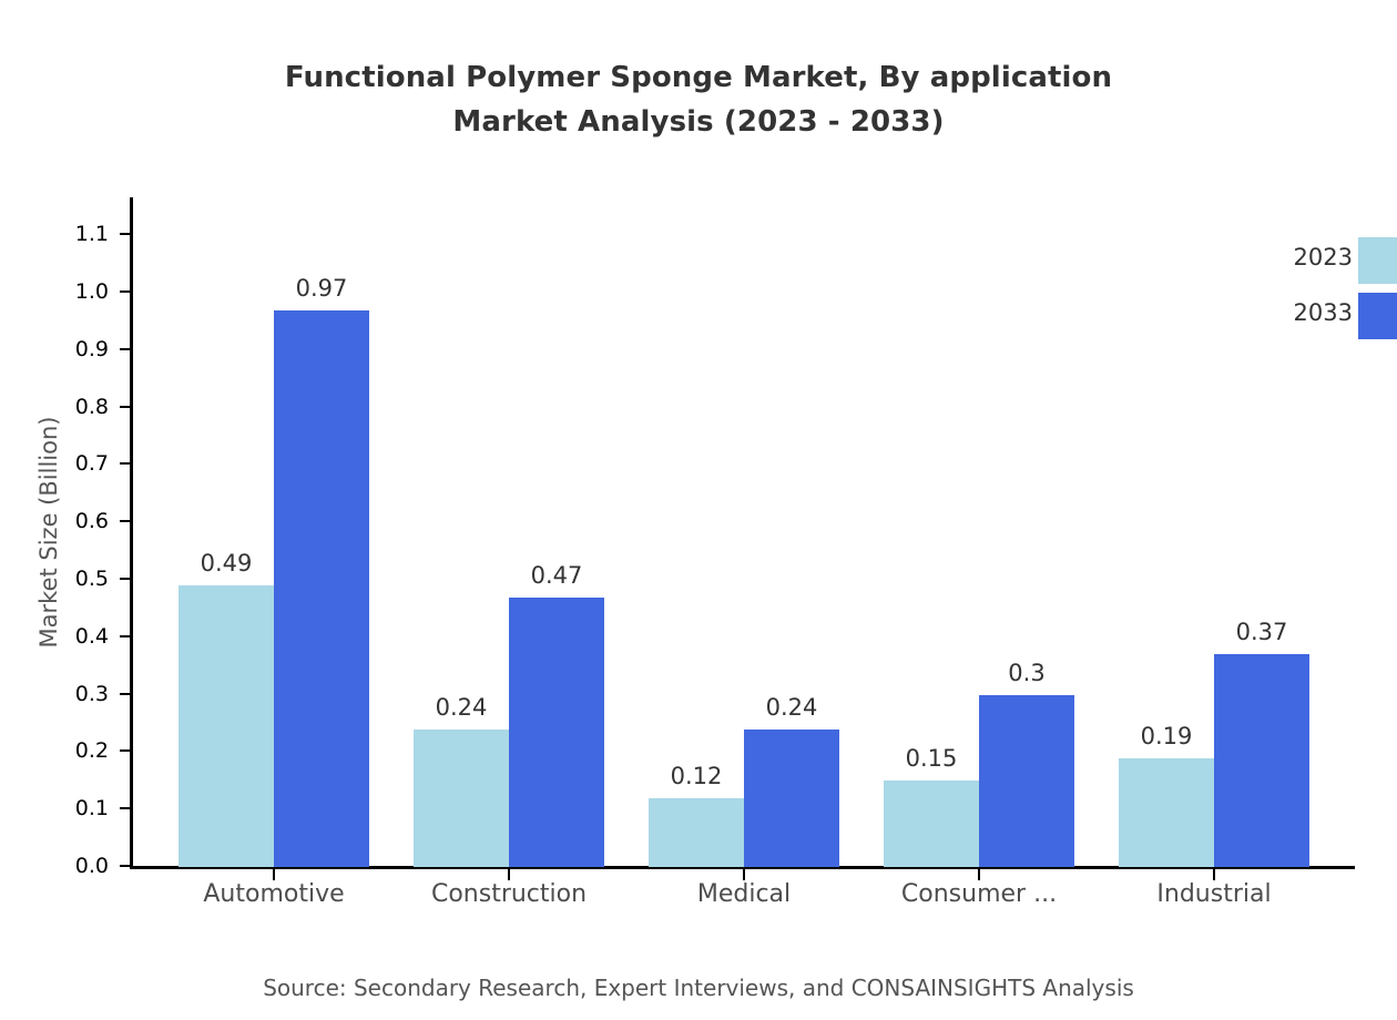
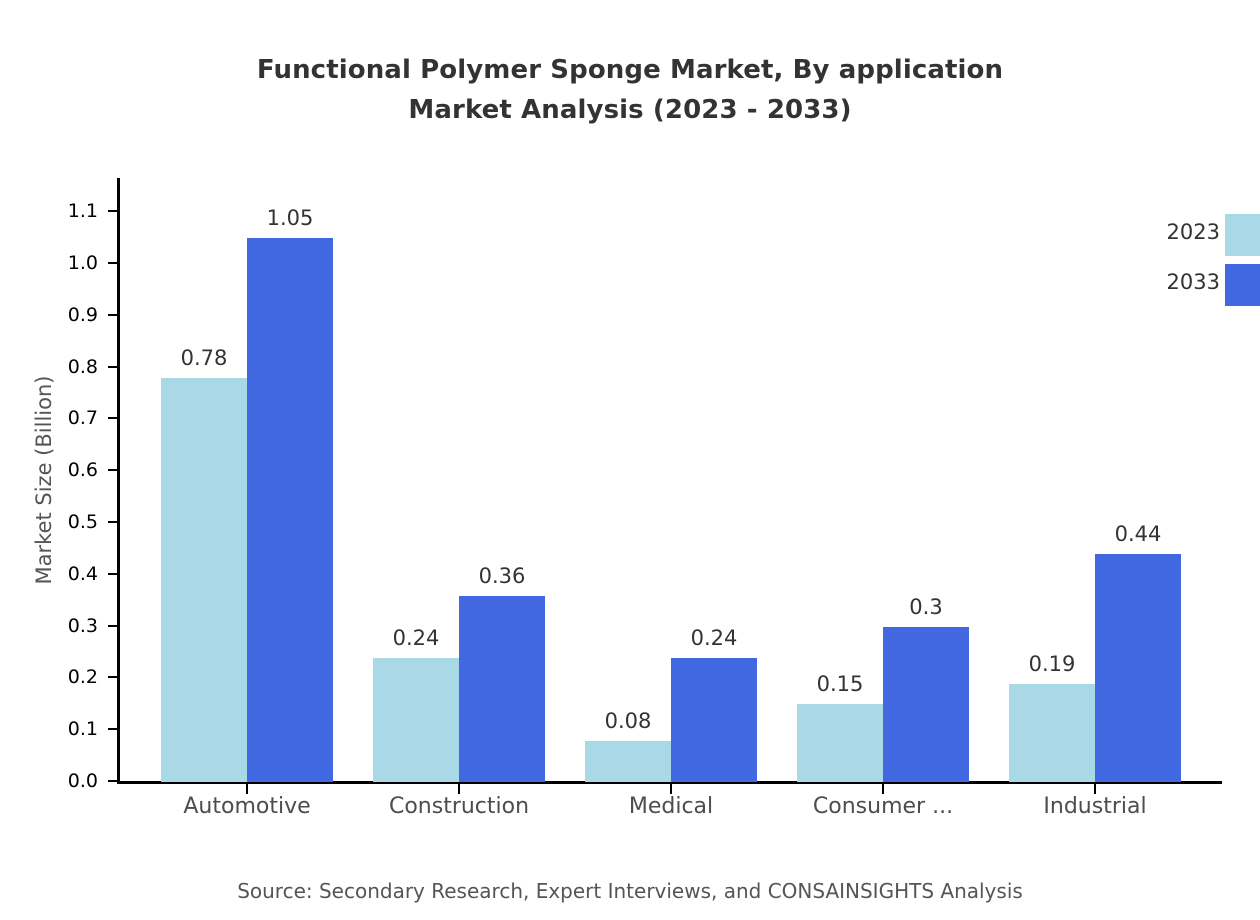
2023/Automotive: 0.49 -> 0.78
2033/Automotive: 0.97 -> 1.05
2033/Construction: 0.47 -> 0.36
2023/Medical: 0.12 -> 0.08
2033/Industrial: 0.37 -> 0.44
